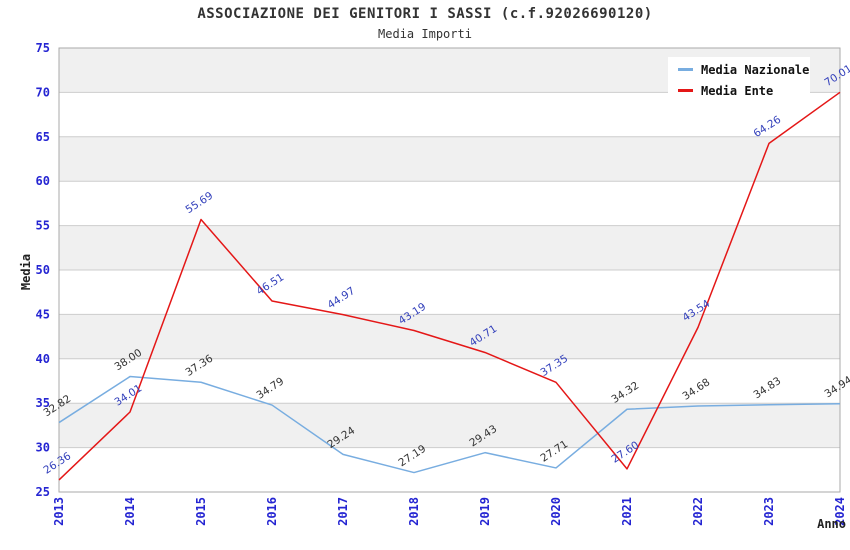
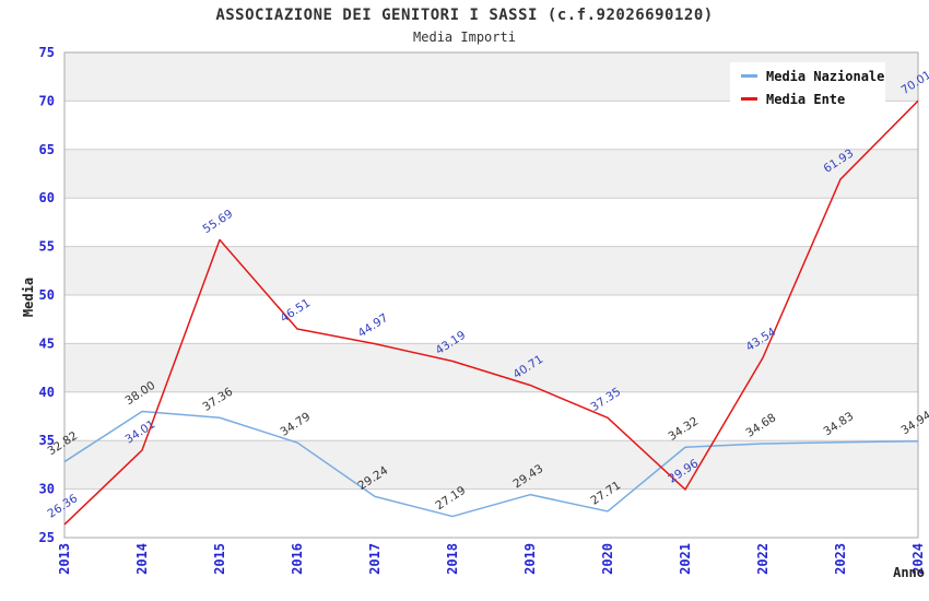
Media Ente/2021: 27.60 -> 29.96
Media Ente/2023: 64.26 -> 61.93
